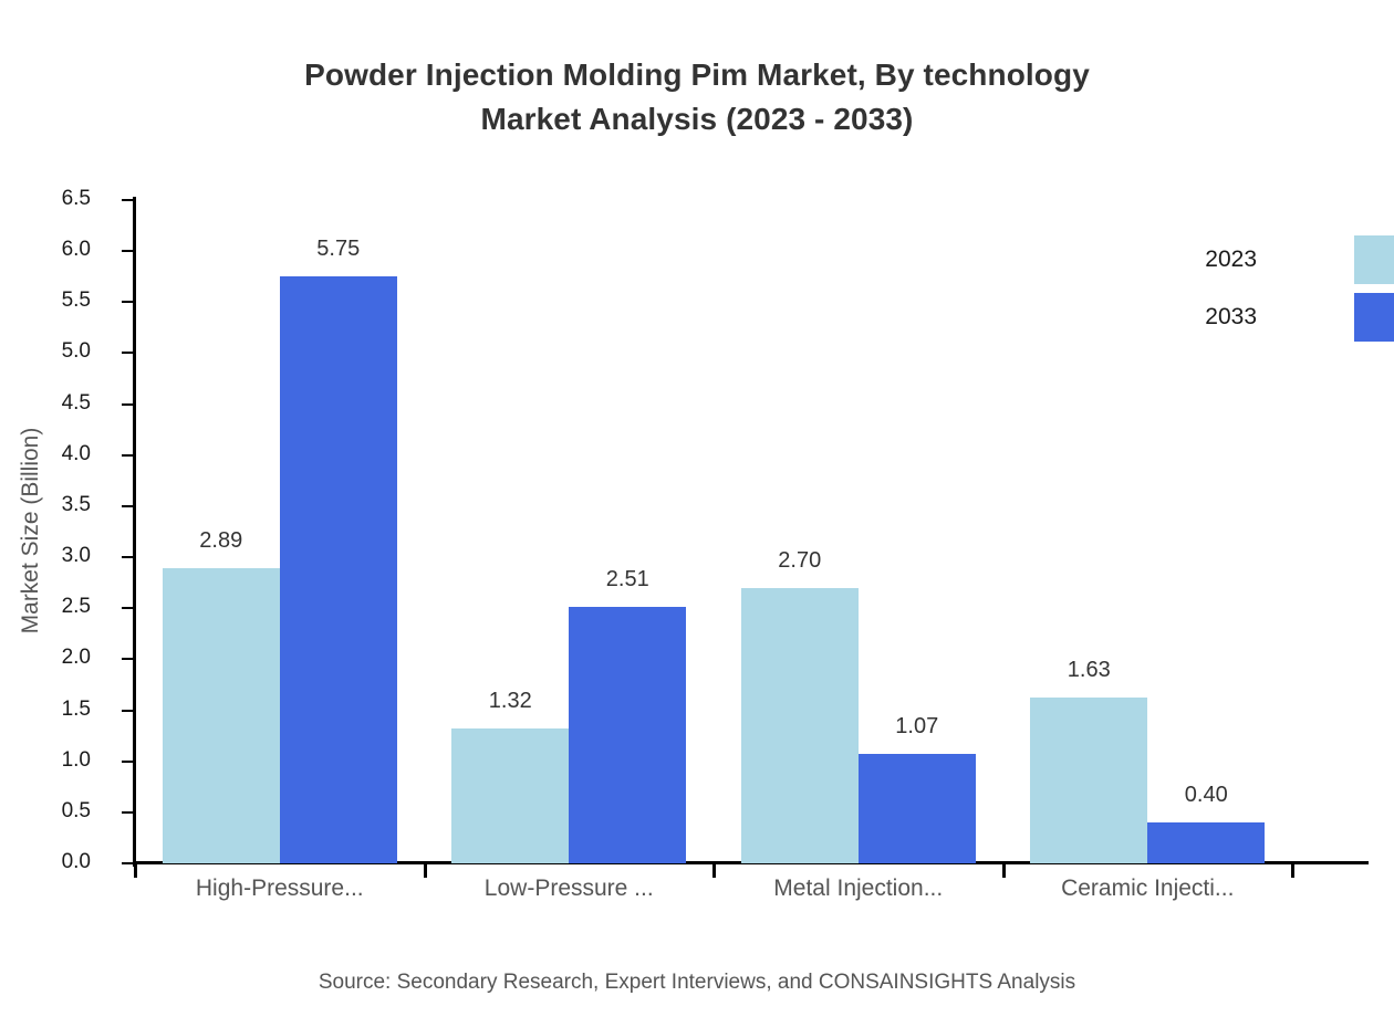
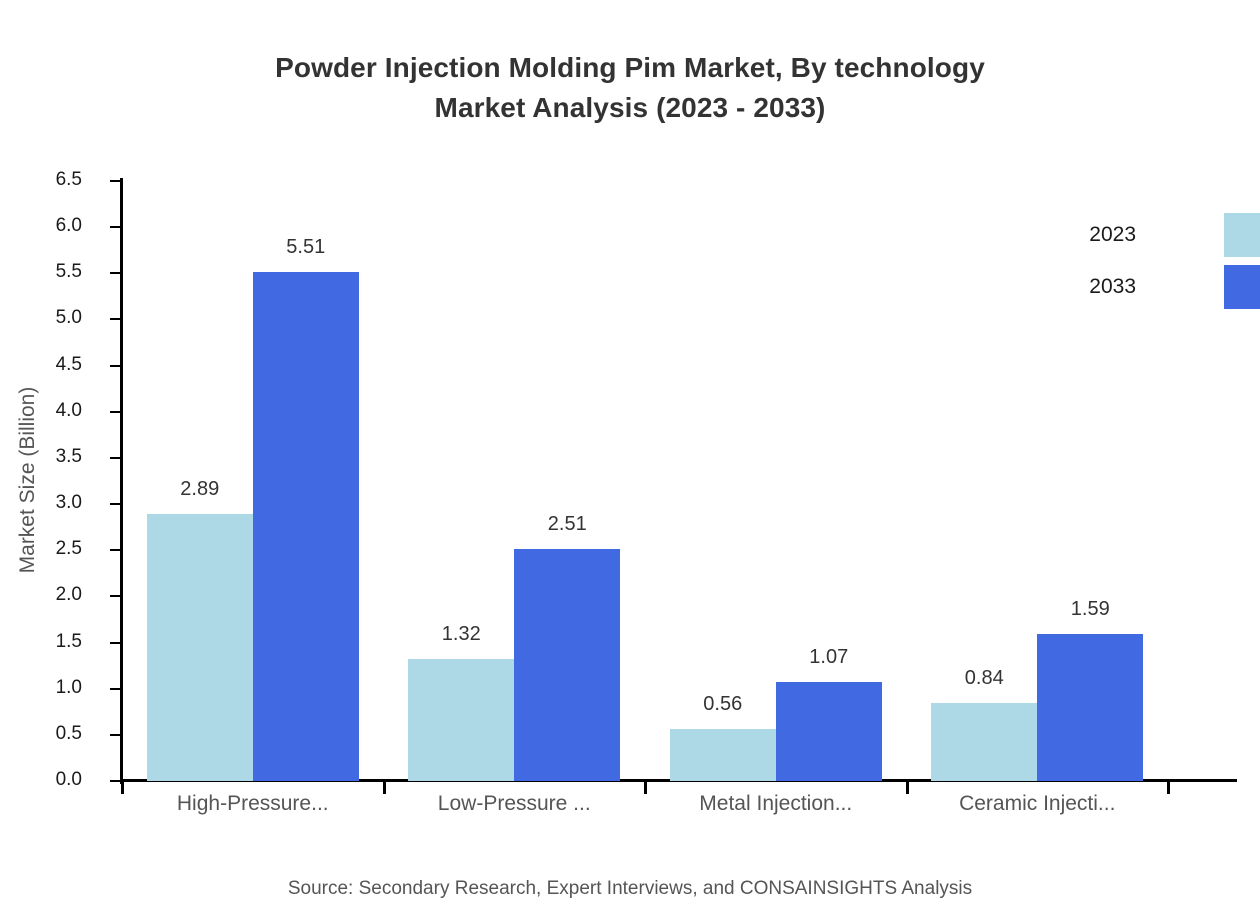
2033/High-Pressure...: 5.75 -> 5.51
2023/Metal Injection...: 2.70 -> 0.56
2023/Ceramic Injecti...: 1.63 -> 0.84
2033/Ceramic Injecti...: 0.40 -> 1.59
